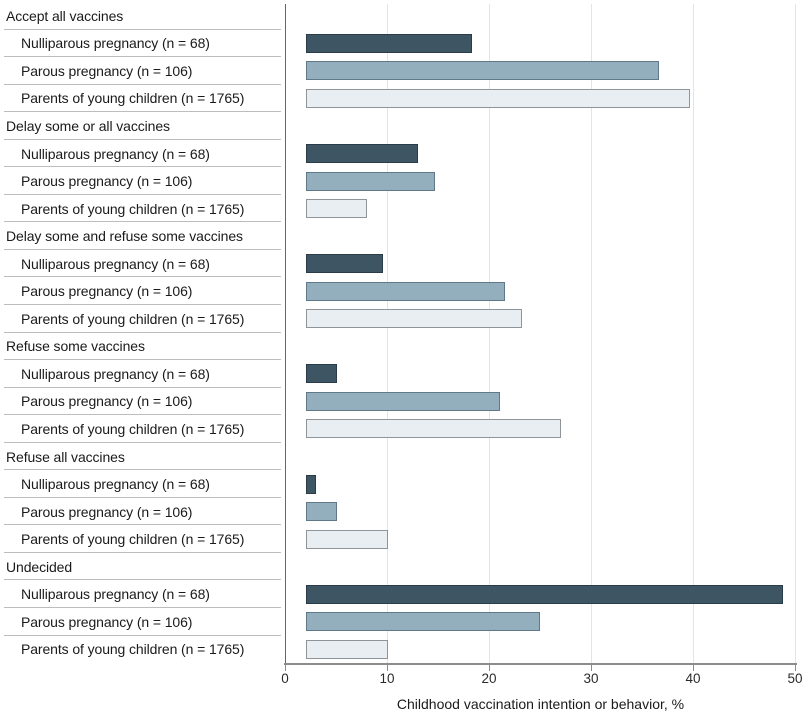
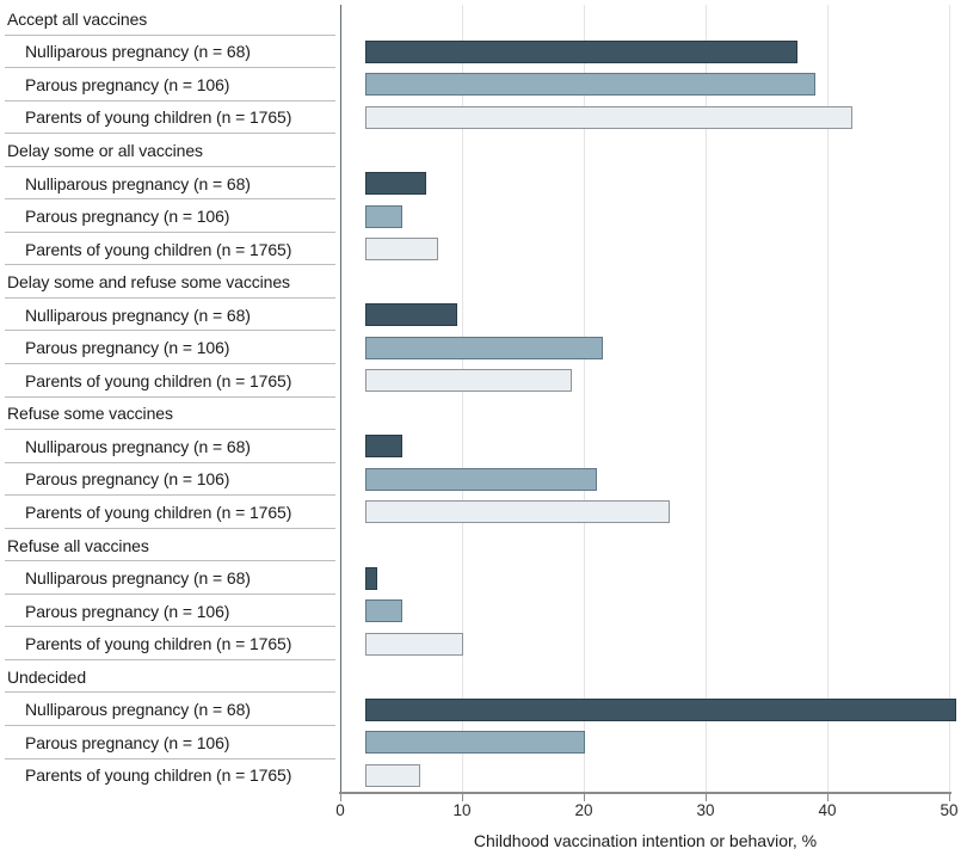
Nulliparous pregnancy (n = 68)/Accept all vaccines: 16.3 -> 35.5
Parous pregnancy (n = 106)/Accept all vaccines: 34.6 -> 37.0
Parents of young children (n = 1765)/Accept all vaccines: 37.6 -> 40.0
Nulliparous pregnancy (n = 68)/Delay some or all vaccines: 11.0 -> 5.0
Parous pregnancy (n = 106)/Delay some or all vaccines: 12.6 -> 3.0
Parents of young children (n = 1765)/Delay some and refuse some vaccines: 21.2 -> 17.0
Nulliparous pregnancy (n = 68)/Undecided: 46.8 -> 48.5
Parous pregnancy (n = 106)/Undecided: 22.9 -> 18.0
Parents of young children (n = 1765)/Undecided: 8.0 -> 4.5
